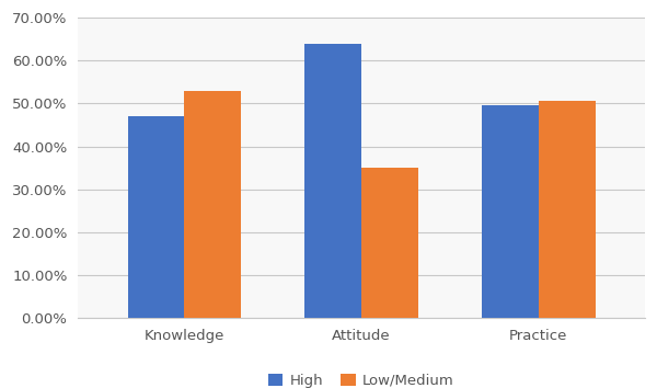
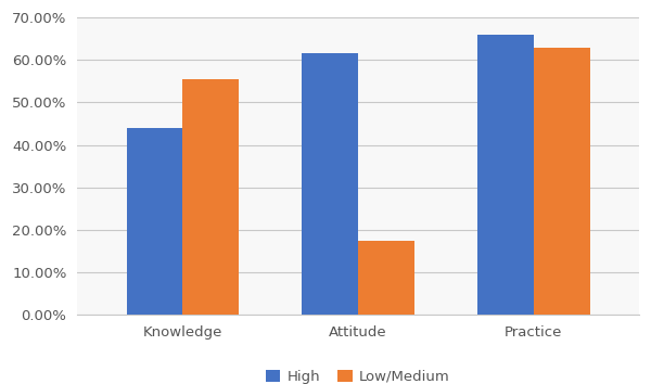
High/Knowledge: 47.0% -> 44.0%
Low/Medium/Knowledge: 53.0% -> 55.5%
High/Attitude: 64.0% -> 61.5%
Low/Medium/Attitude: 35.0% -> 17.5%
High/Practice: 49.5% -> 66.0%
Low/Medium/Practice: 50.5% -> 63.0%
